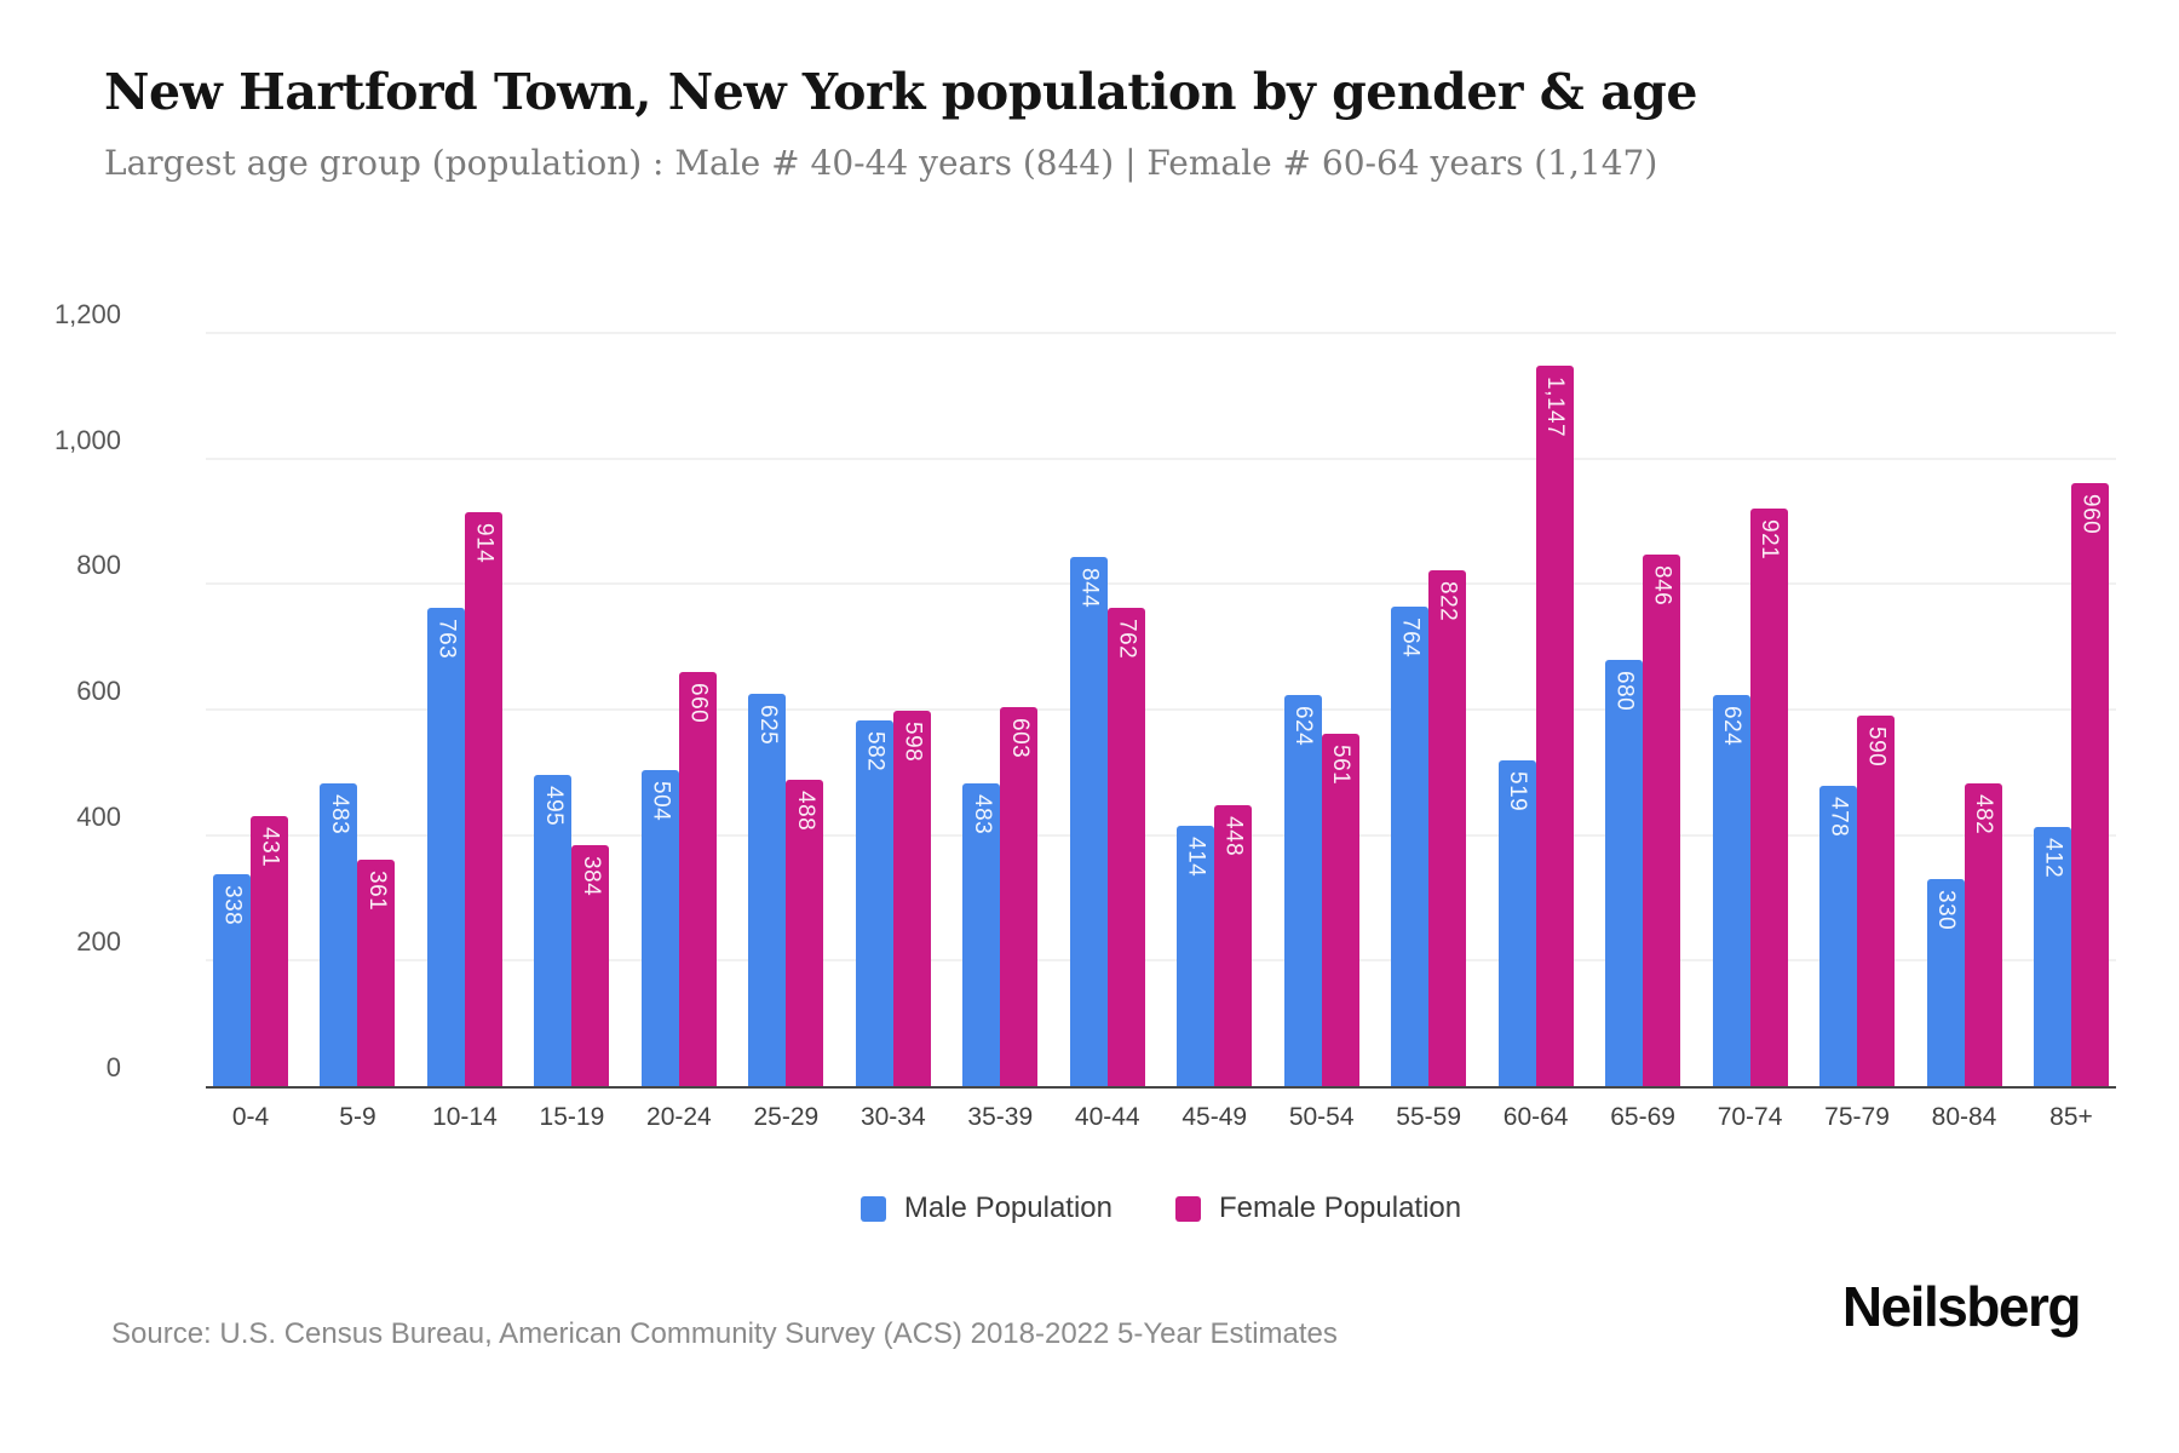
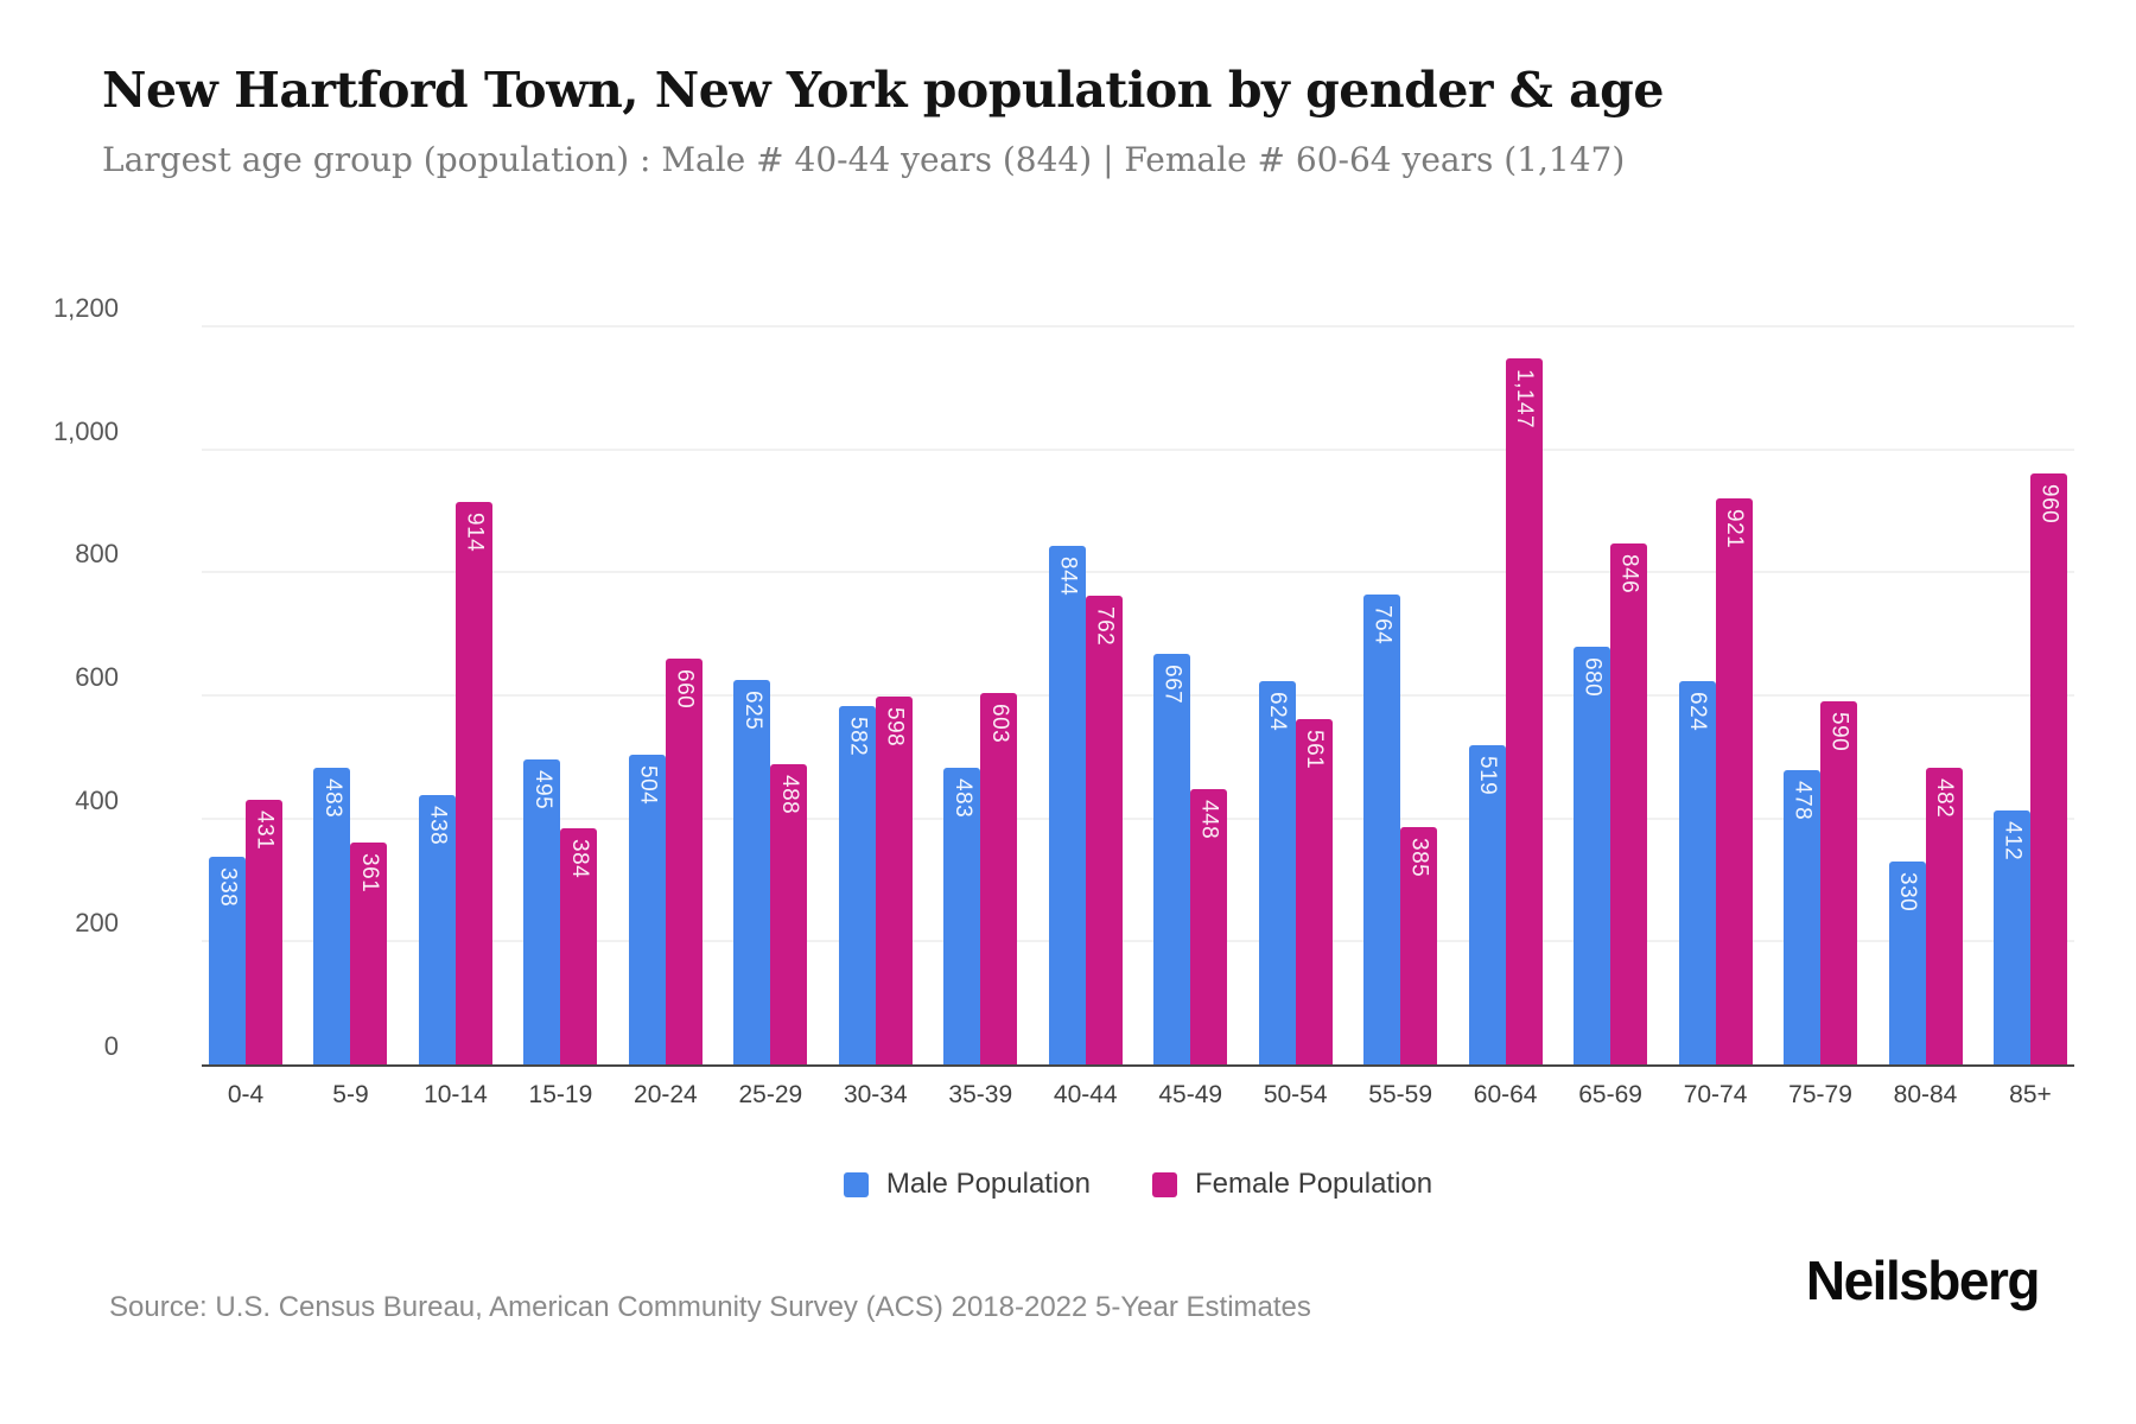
Male Population/10-14: 763 -> 438
Male Population/45-49: 414 -> 667
Female Population/55-59: 822 -> 385
